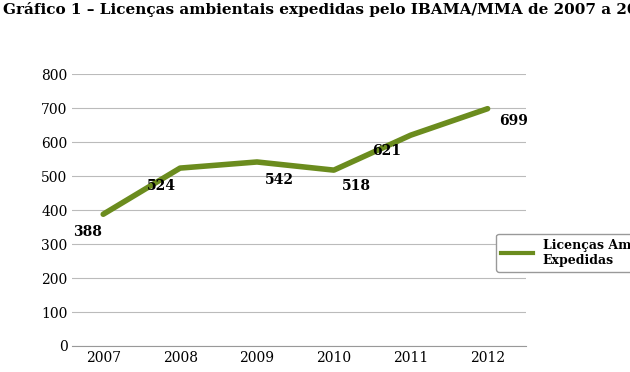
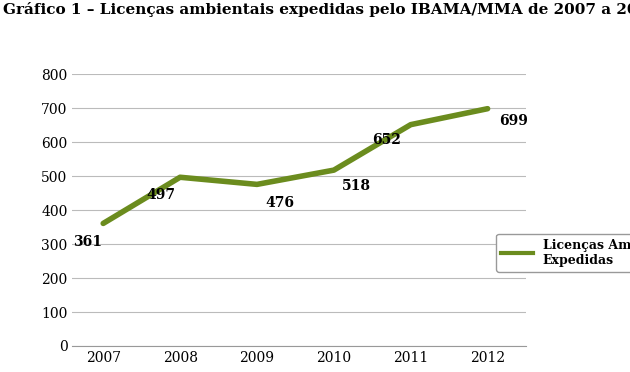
2007: 388 -> 361
2008: 524 -> 497
2009: 542 -> 476
2011: 621 -> 652
